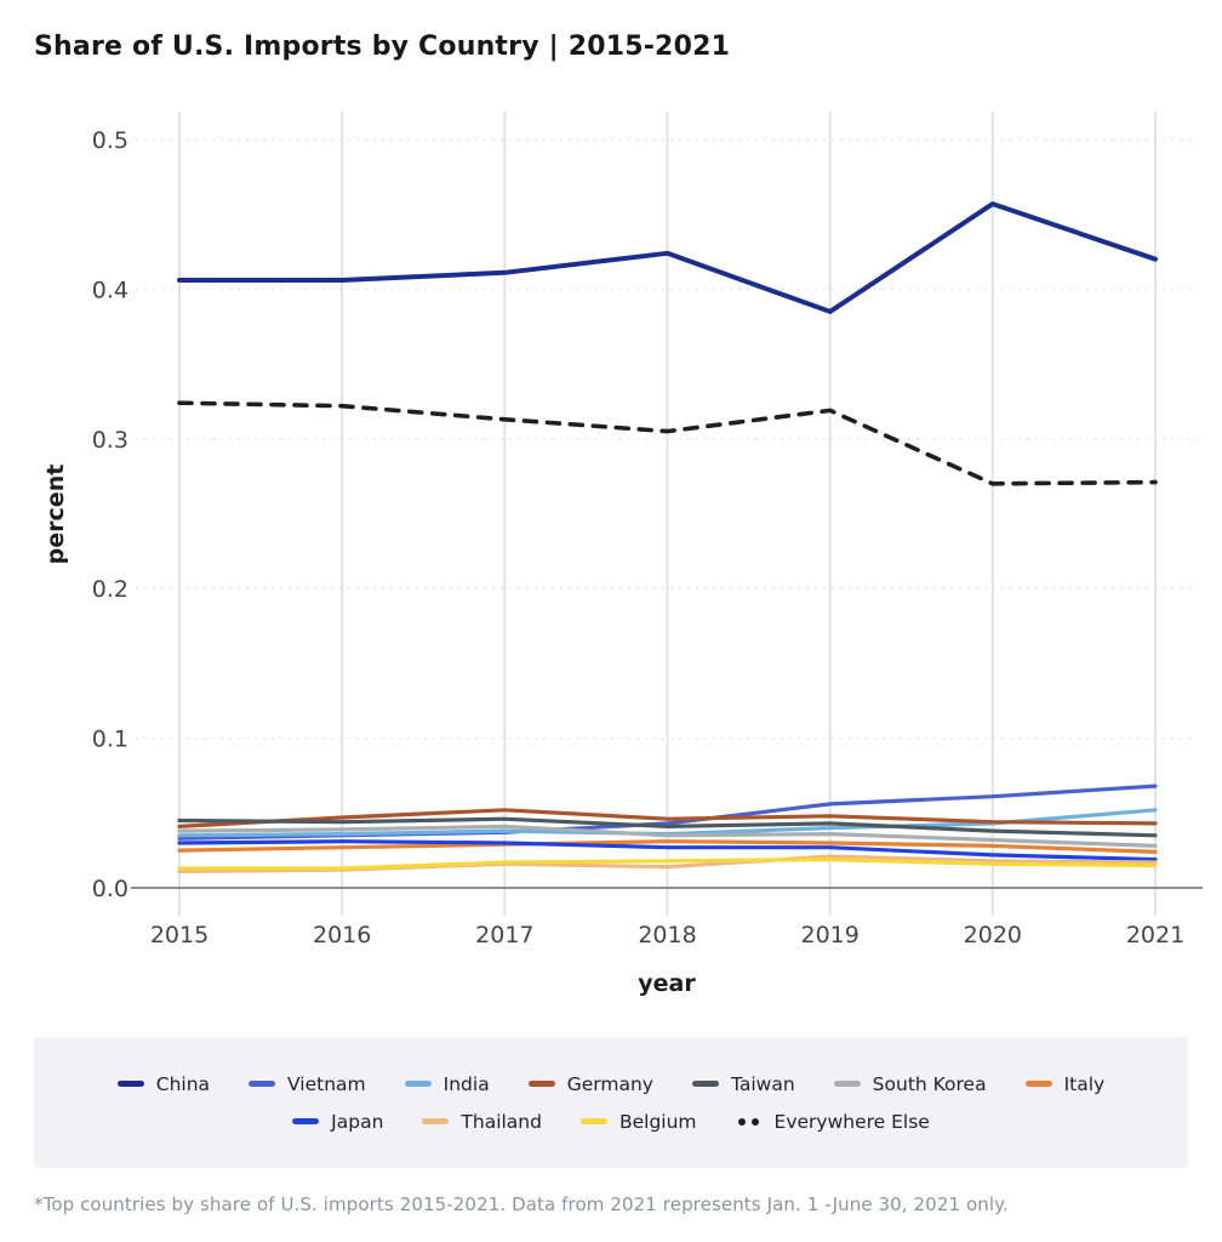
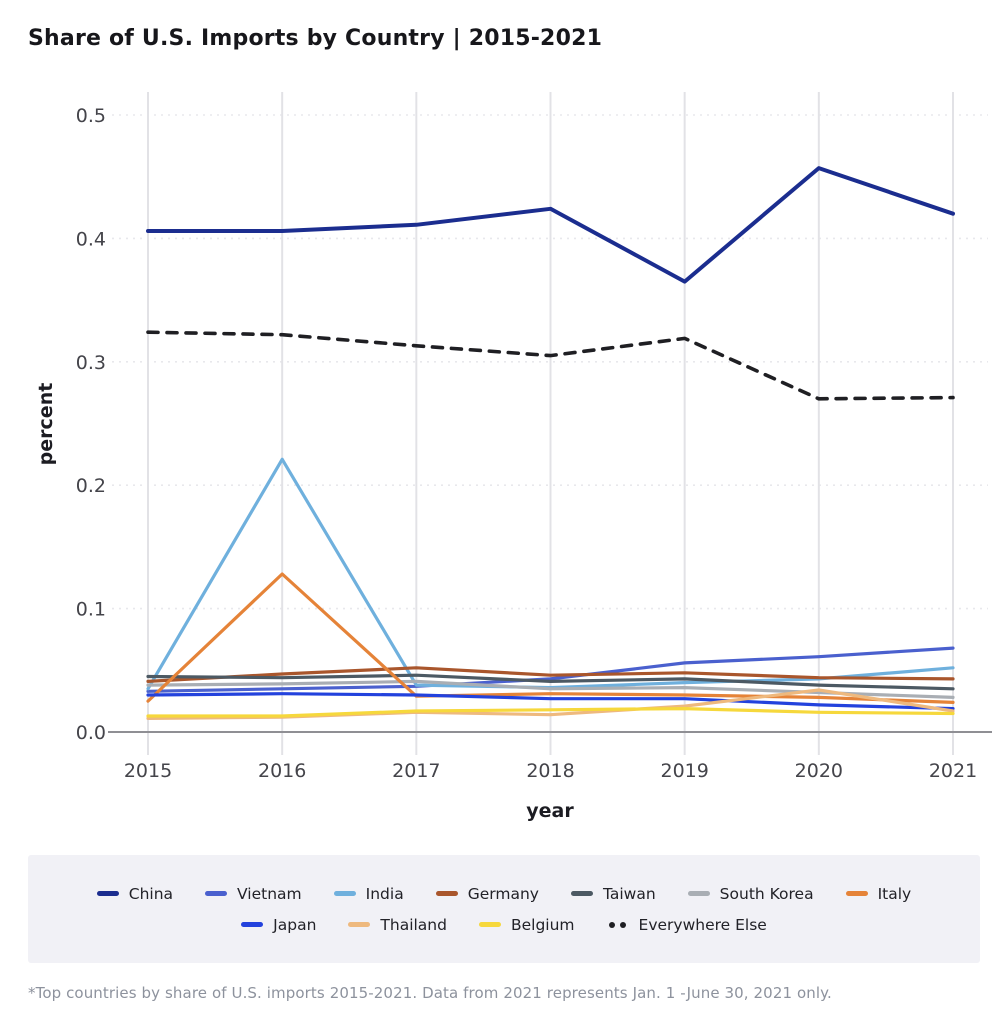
India/2016: 0.036 -> 0.221
Italy/2016: 0.027 -> 0.128
China/2019: 0.385 -> 0.365
Thailand/2020: 0.018 -> 0.034
